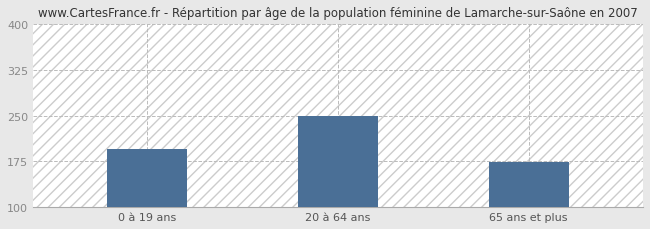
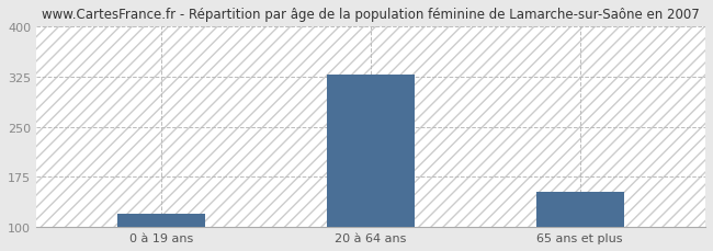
0 à 19 ans: 196 -> 120
20 à 64 ans: 250 -> 328
65 ans et plus: 174 -> 152
